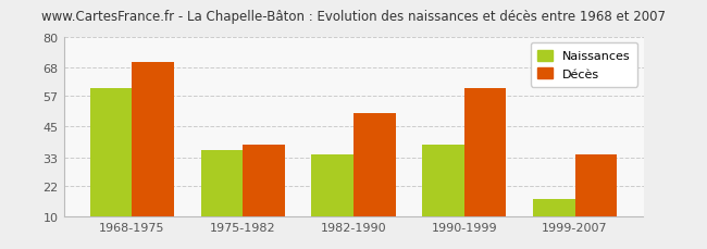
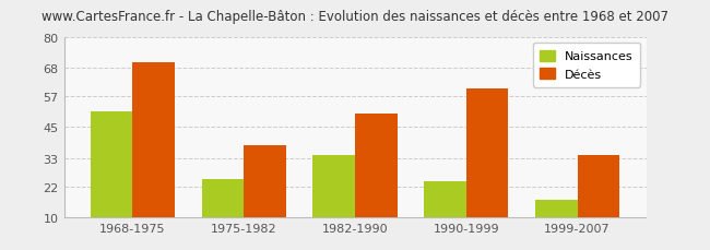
Naissances/1968-1975: 60 -> 51
Naissances/1975-1982: 36 -> 25
Naissances/1990-1999: 38 -> 24
